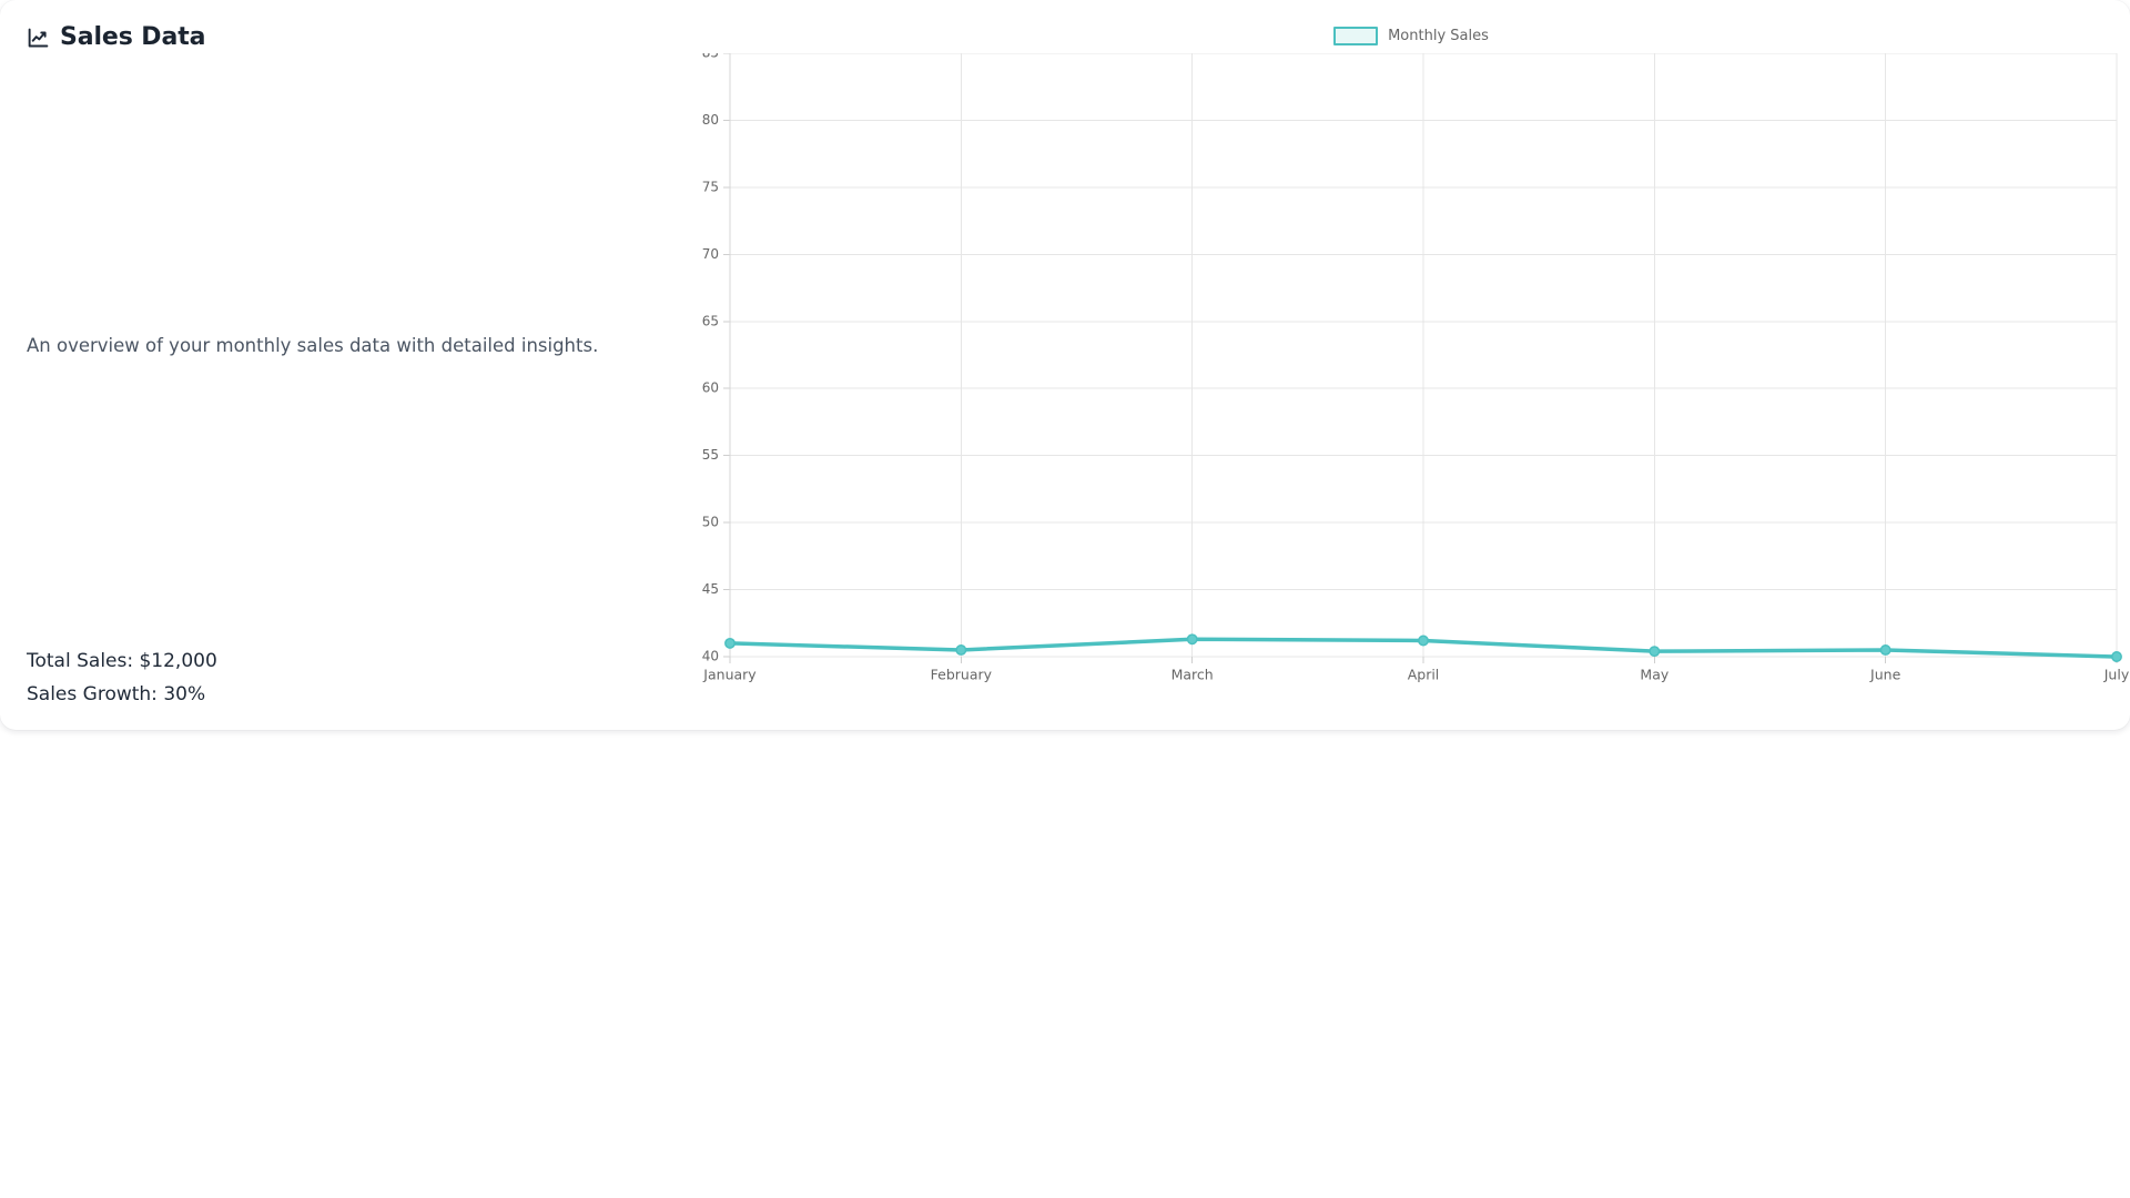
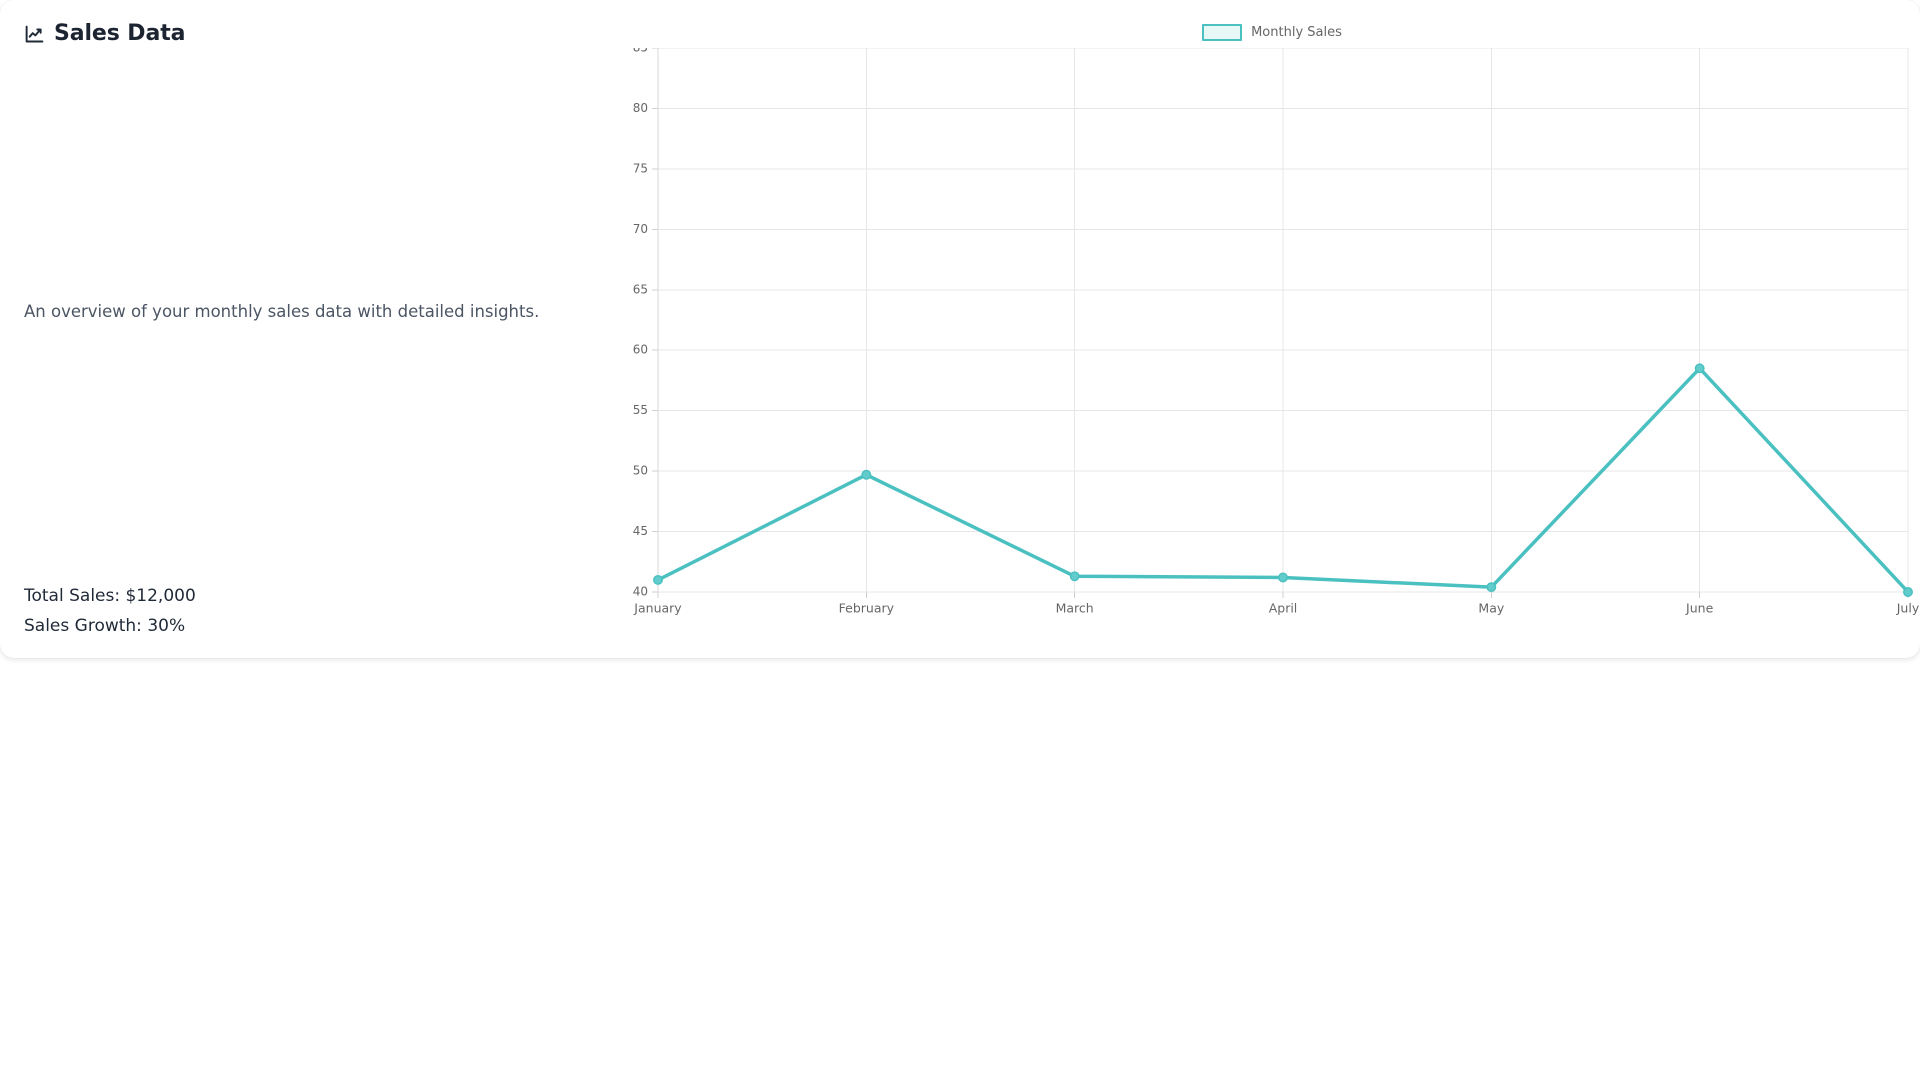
February: 40.5 -> 49.7
June: 40.5 -> 58.5
